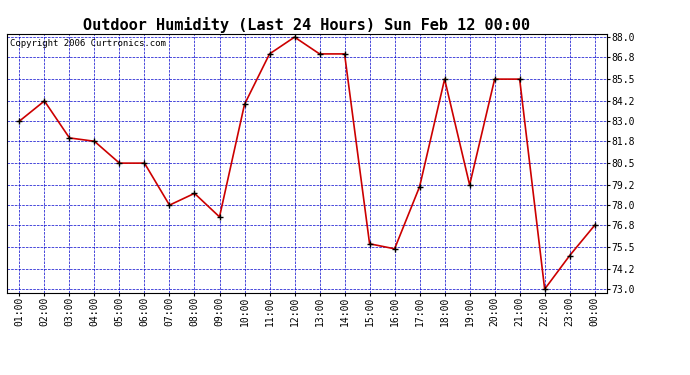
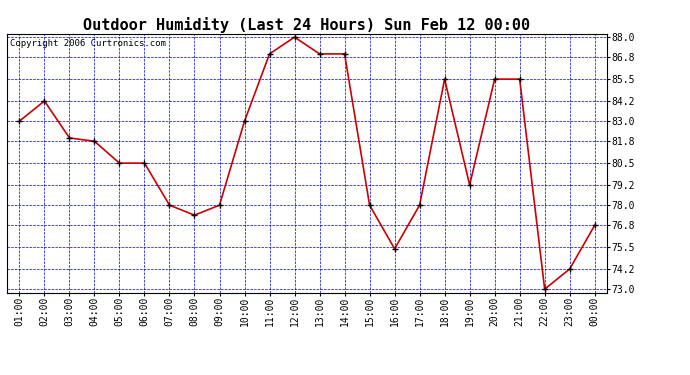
08:00: 78.7 -> 77.4
09:00: 77.3 -> 78.0
10:00: 84.0 -> 83.0
15:00: 75.7 -> 78.0
17:00: 79.1 -> 78.0
23:00: 75.0 -> 74.2
